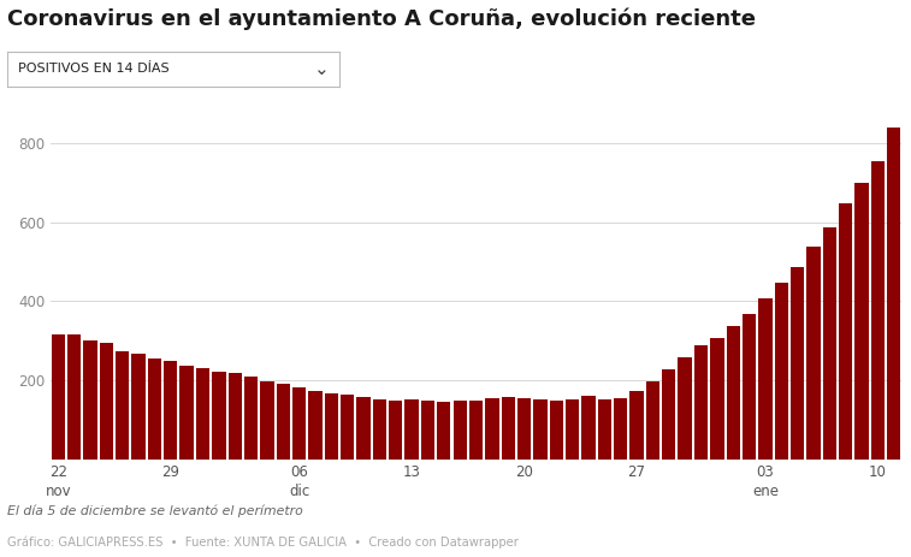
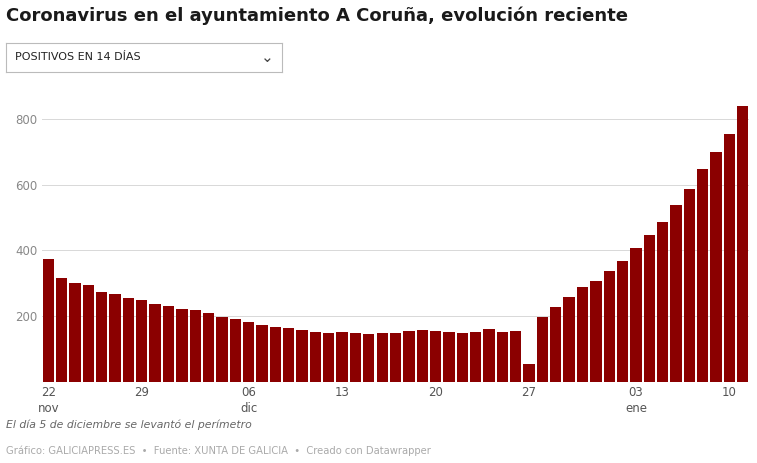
22 nov: 315 -> 375
27: 172 -> 55
